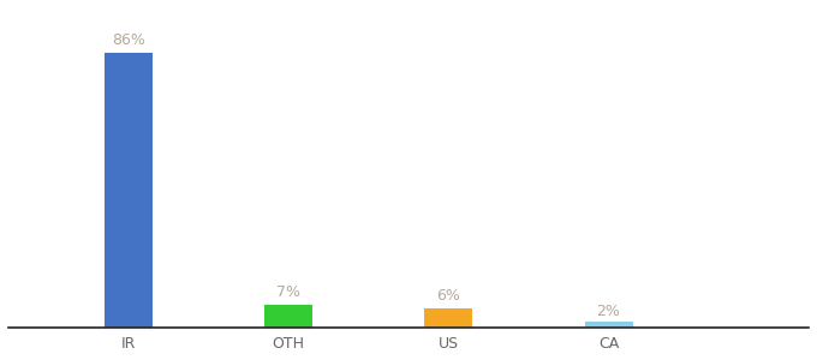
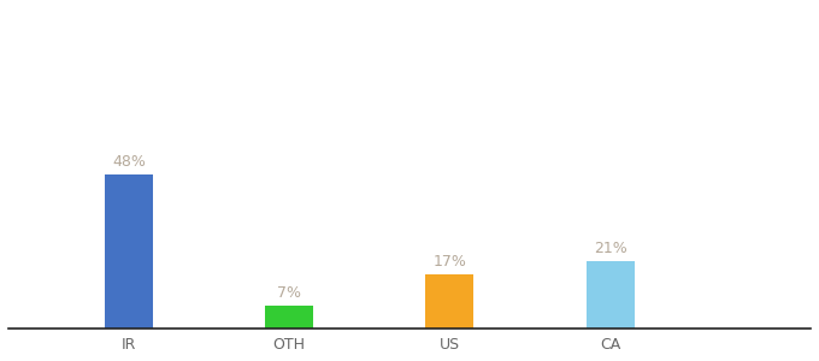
IR: 86% -> 48%
US: 6% -> 17%
CA: 2% -> 21%
